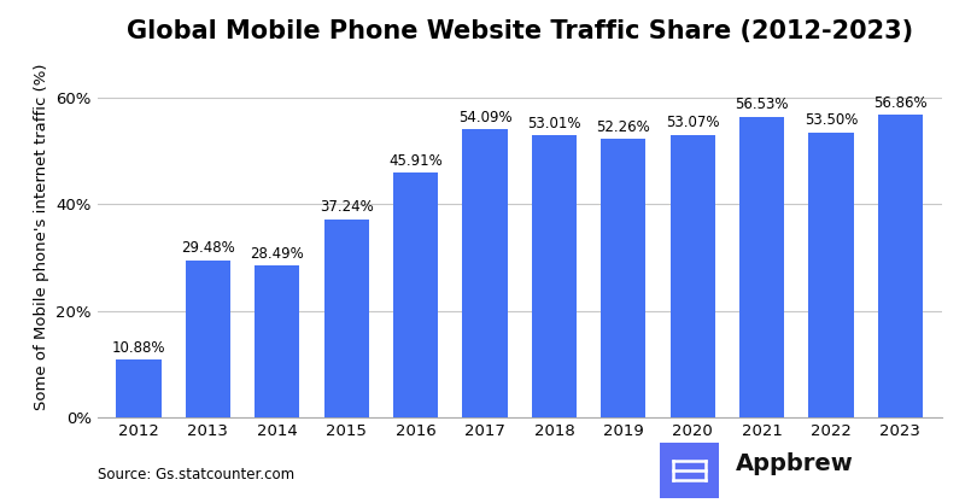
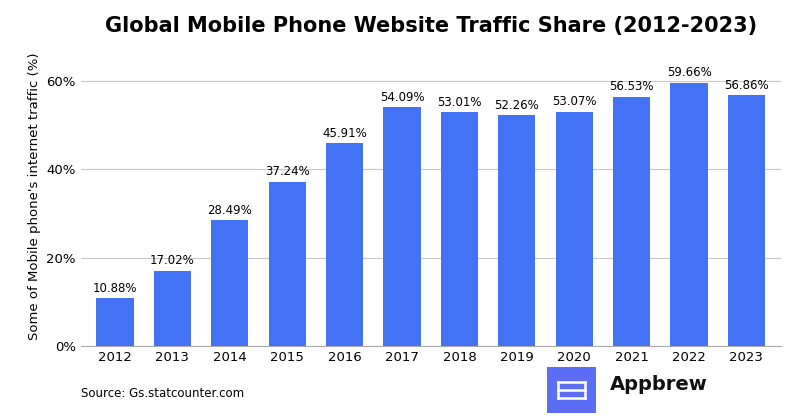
2013: 29.48% -> 17.02%
2022: 53.50% -> 59.66%
